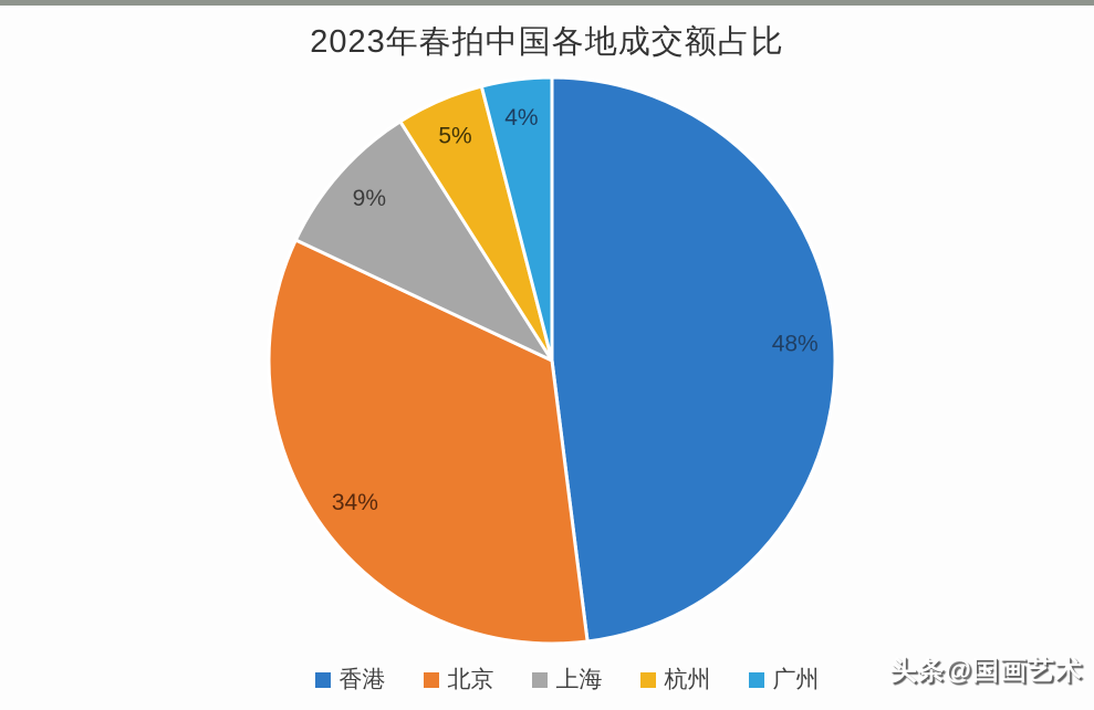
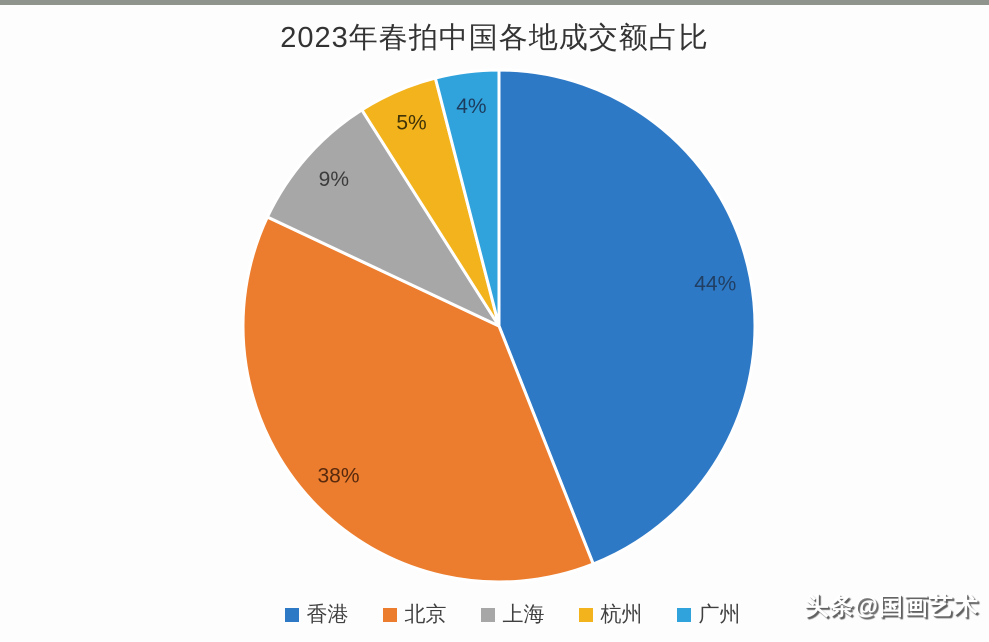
香港: 48% -> 44%
北京: 34% -> 38%
